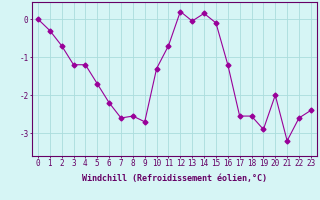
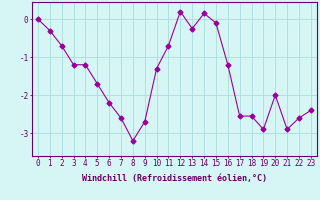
8: -2.55 -> -3.20
13: -0.05 -> -0.25
21: -3.20 -> -2.90
